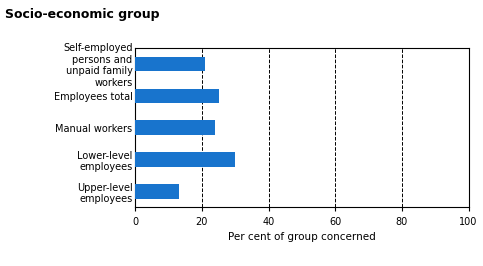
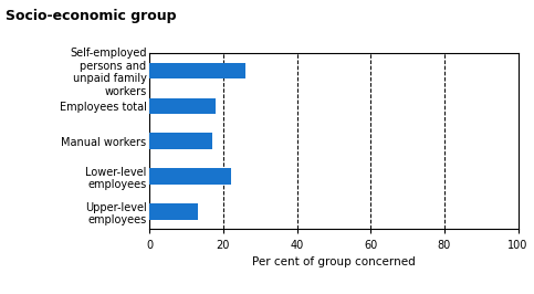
Self-employed persons and unpaid family workers: 21 -> 26
Employees total: 25 -> 18
Manual workers: 24 -> 17
Lower-level employees: 30 -> 22
